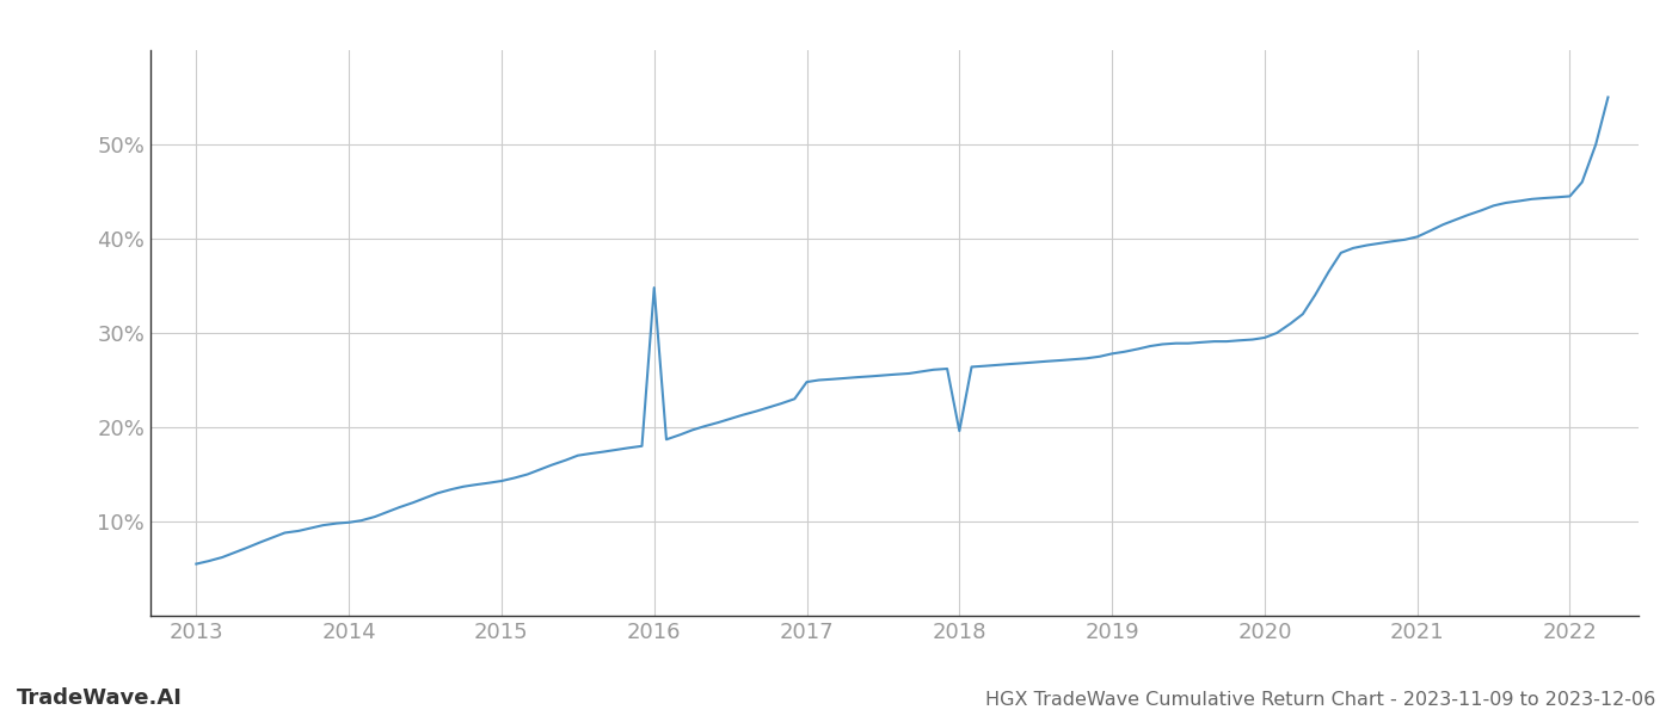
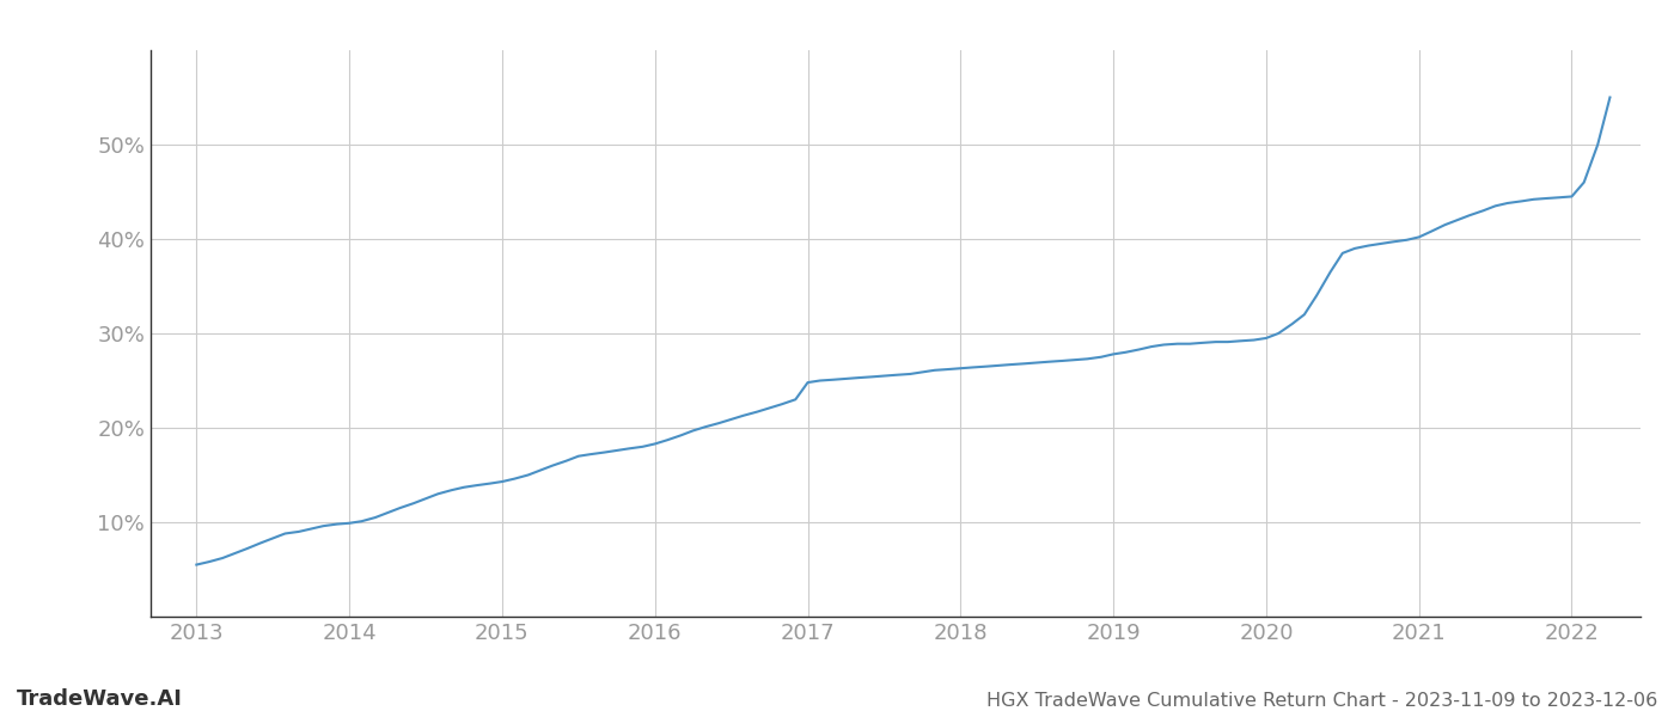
2016: 34.8% -> 18.3%
2018: 19.6% -> 26.3%
